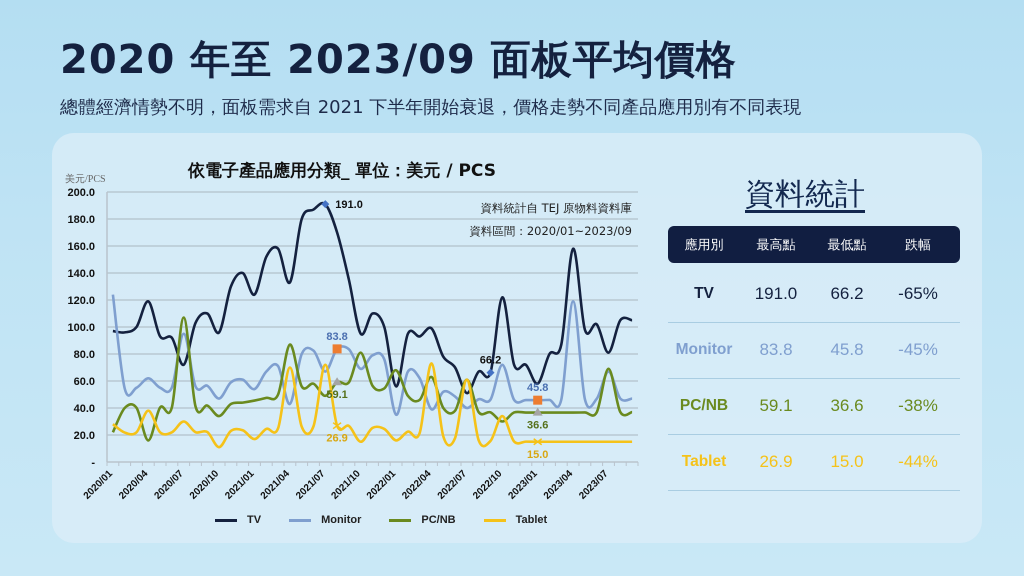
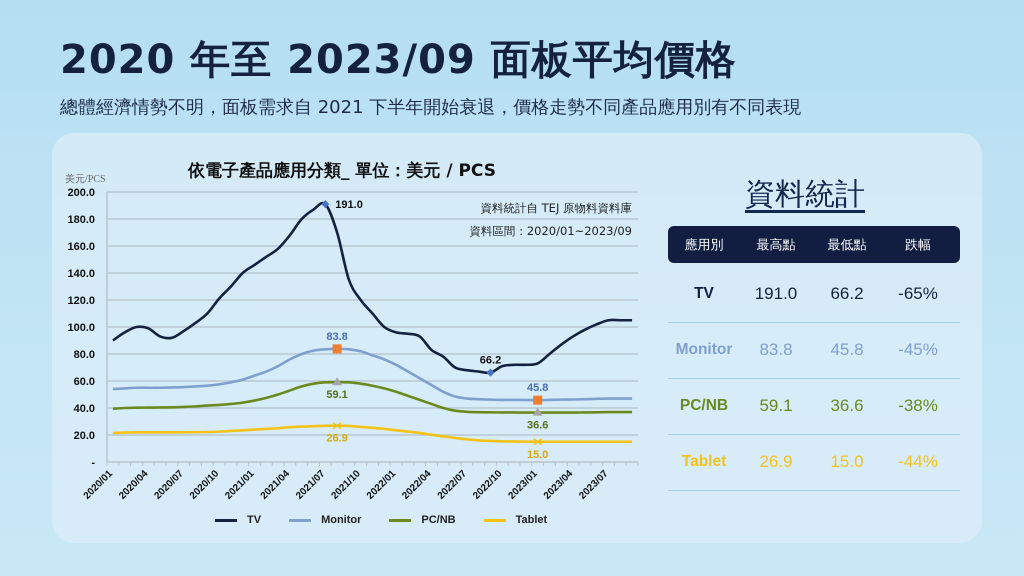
TV/2020/01: 97 -> 90
Monitor/2020/01: 124 -> 54
PC/NB/2020/01: 22 -> 40
Tablet/2020/01: 28 -> 22
TV/2020/04: 119 -> 99
Monitor/2020/04: 62 -> 55
PC/NB/2020/04: 16 -> 40
Tablet/2020/04: 38 -> 22
TV/2020/07: 72 -> 97
Monitor/2020/07: 95 -> 56
PC/NB/2020/07: 107 -> 41
Tablet/2020/07: 30 -> 22
TV/2020/10: 96 -> 121
Monitor/2020/10: 47 -> 58
PC/NB/2020/10: 34 -> 42
Tablet/2020/10: 11 -> 22
TV/2021/01: 124 -> 146
Monitor/2021/01: 54 -> 64
Tablet/2021/01: 17 -> 24
TV/2021/04: 133 -> 168
Monitor/2021/04: 43 -> 76
PC/NB/2021/04: 87 -> 53
Tablet/2021/04: 70 -> 26
Monitor/2021/07: 67 -> 84
PC/NB/2021/07: 49 -> 59
Tablet/2021/07: 72 -> 27
TV/2021/10: 95 -> 120
Monitor/2021/10: 69 -> 82
PC/NB/2021/10: 81 -> 58
Tablet/2021/10: 15 -> 26
TV/2022/01: 56 -> 96
Monitor/2022/01: 35 -> 72
PC/NB/2022/01: 68 -> 52
Tablet/2022/01: 16 -> 24
TV/2022/04: 99 -> 83
Monitor/2022/04: 39 -> 57
PC/NB/2022/04: 63 -> 43
Tablet/2022/04: 73 -> 20
TV/2022/07: 51 -> 68
Monitor/2022/07: 40 -> 47
PC/NB/2022/07: 61 -> 37
Tablet/2022/07: 61 -> 17
TV/2022/10: 122 -> 71
Monitor/2022/10: 72 -> 46
PC/NB/2022/10: 30 -> 37
Tablet/2022/10: 34 -> 15
TV/2023/01: 58 -> 73
TV/2023/04: 158 -> 93
Monitor/2023/04: 119 -> 46
TV/2023/07: 81 -> 105
Monitor/2023/07: 67 -> 47
PC/NB/2023/07: 69 -> 37
